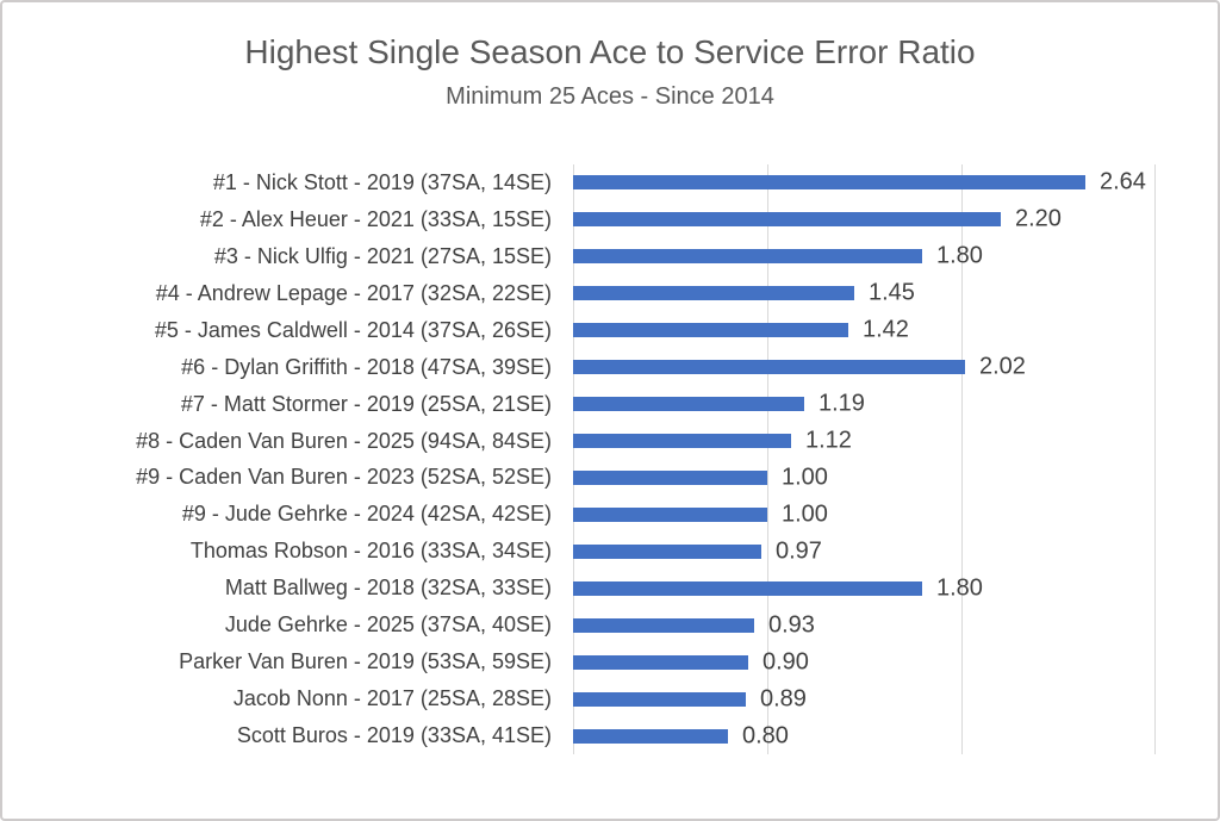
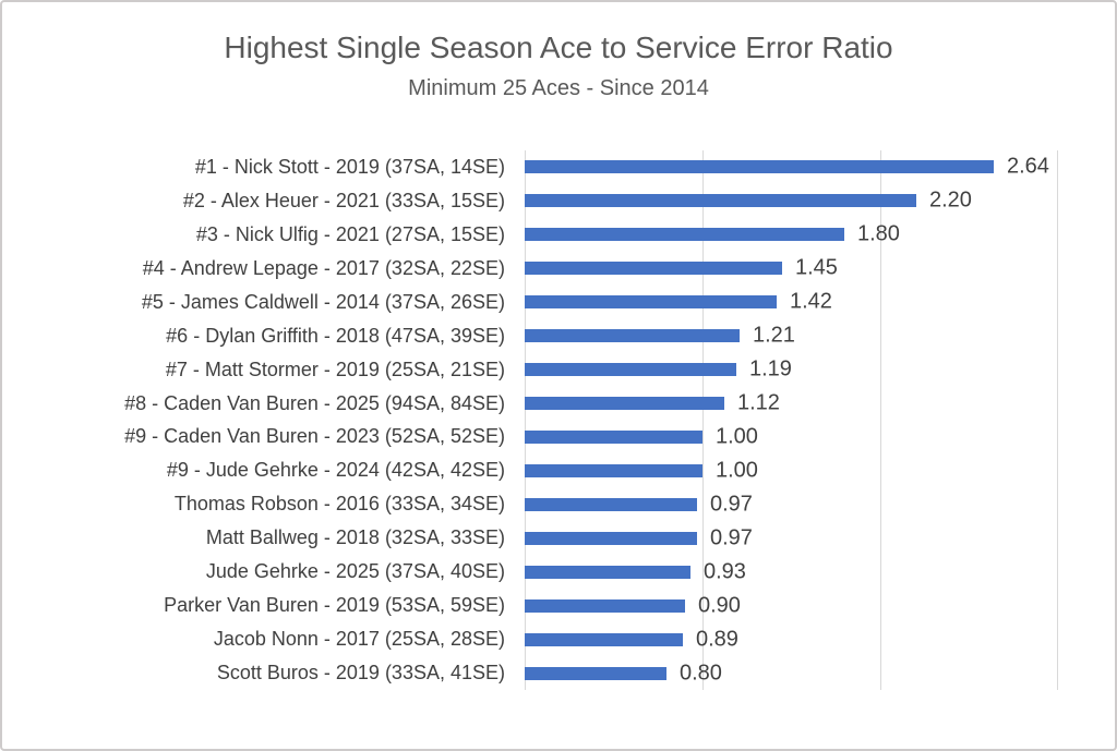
#6 - Dylan Griffith - 2018 (47SA, 39SE): 2.02 -> 1.21
Matt Ballweg - 2018 (32SA, 33SE): 1.80 -> 0.97
